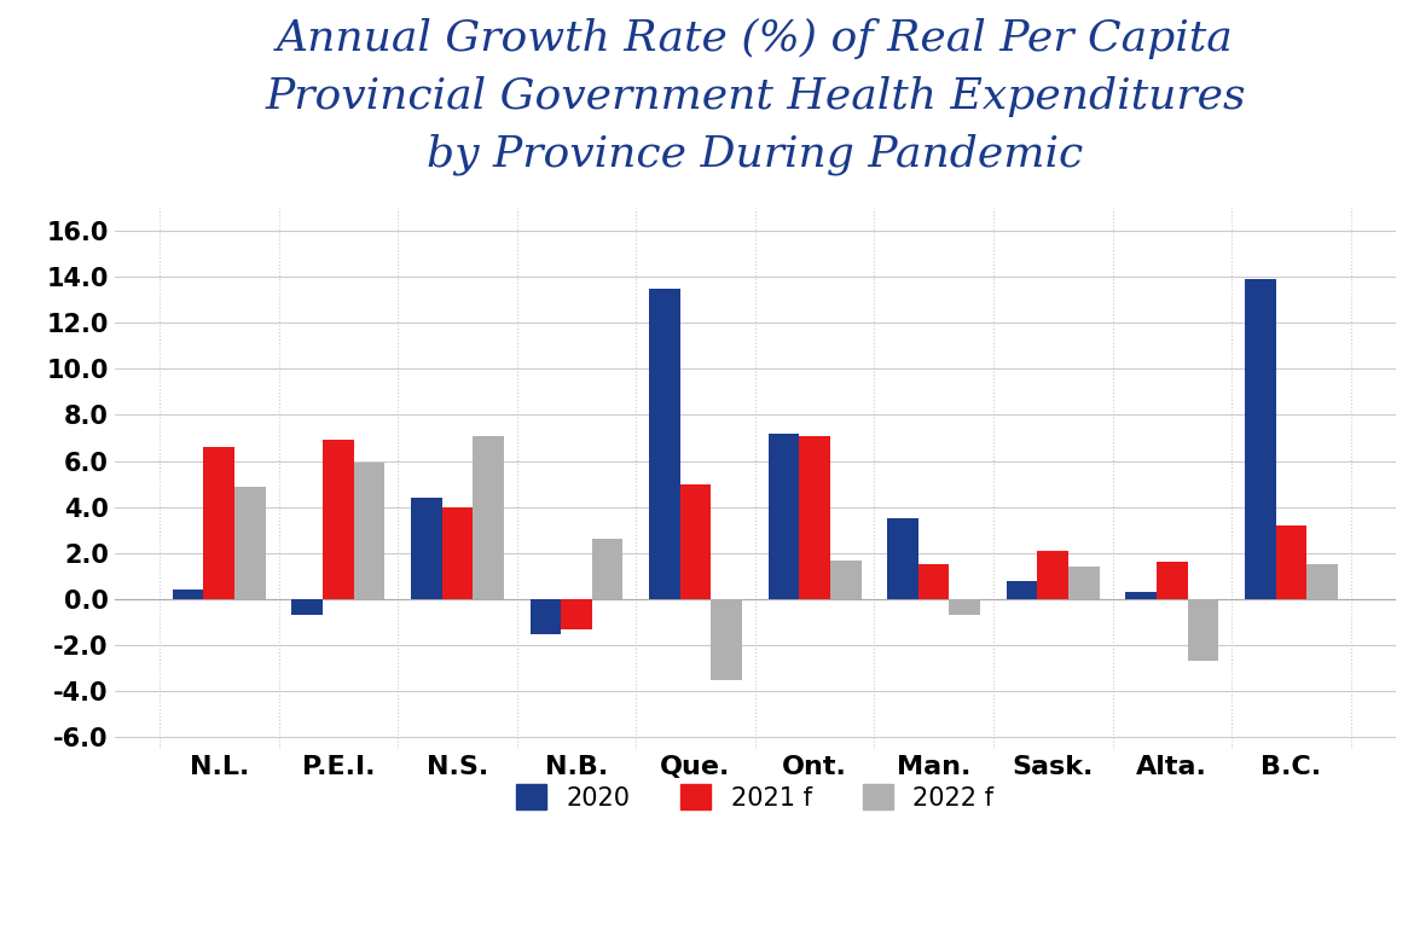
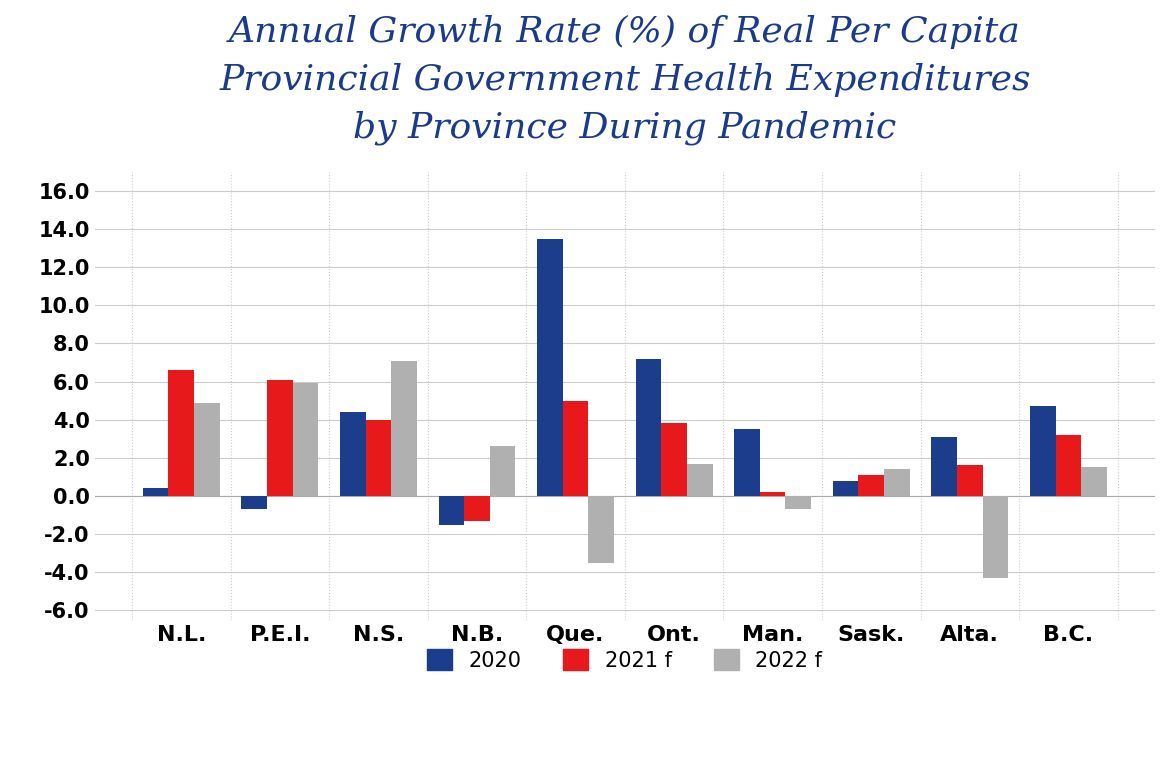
2021 f/P.E.I.: 6.9 -> 6.1
2021 f/Ont.: 7.1 -> 3.8
2021 f/Man.: 1.5 -> 0.2
2021 f/Sask.: 2.1 -> 1.1
2020/Alta.: 0.3 -> 3.1
2022 f/Alta.: -2.7 -> -4.3
2020/B.C.: 13.9 -> 4.7
